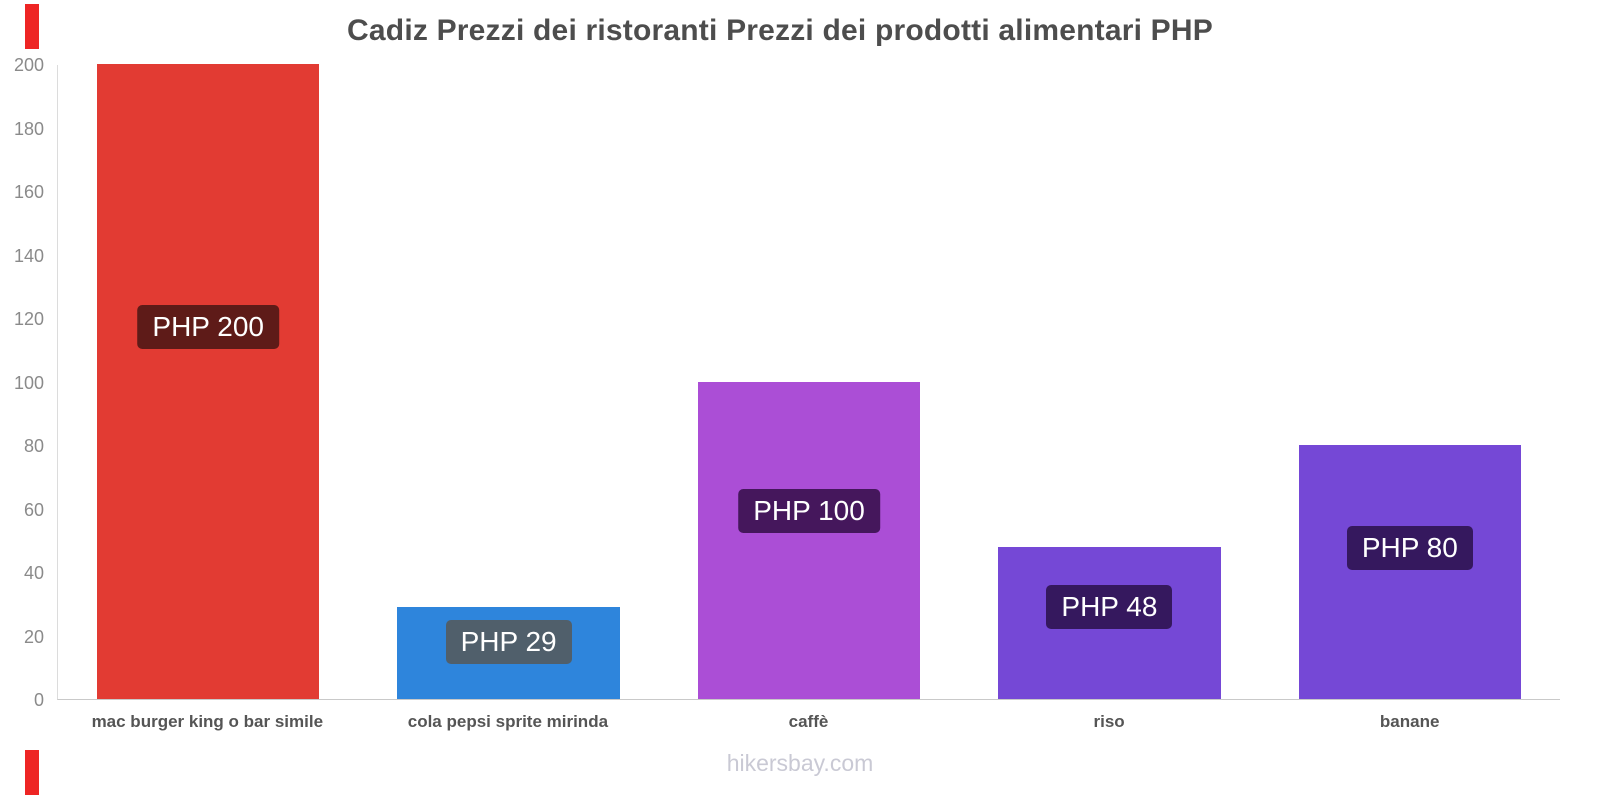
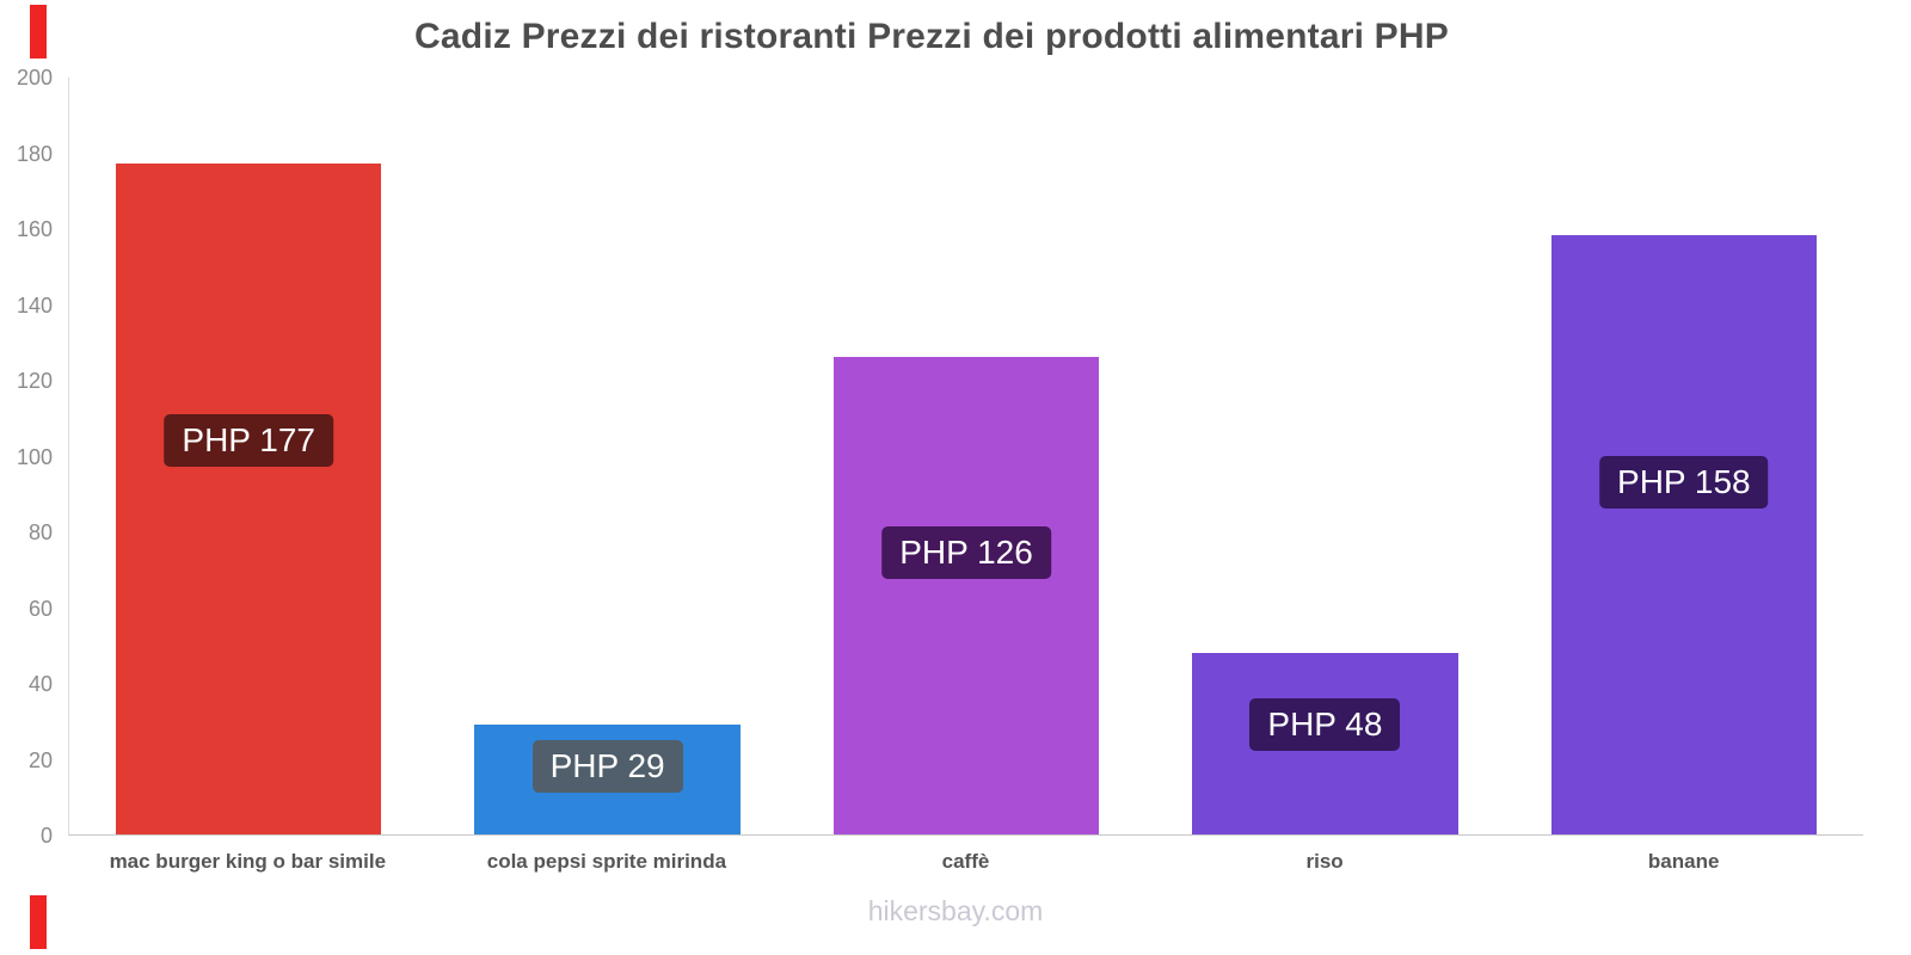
mac burger king o bar simile: 200 -> 177
caffè: 100 -> 126
banane: 80 -> 158
